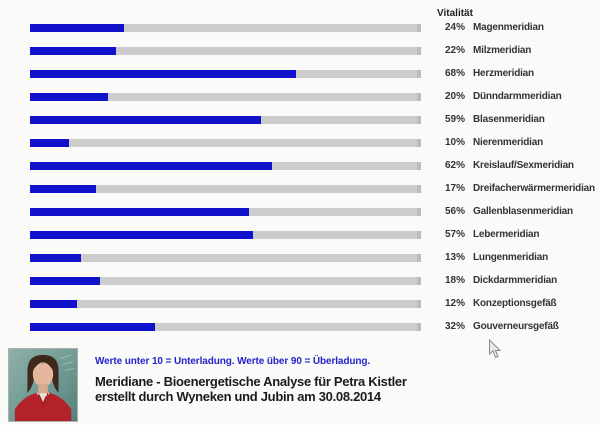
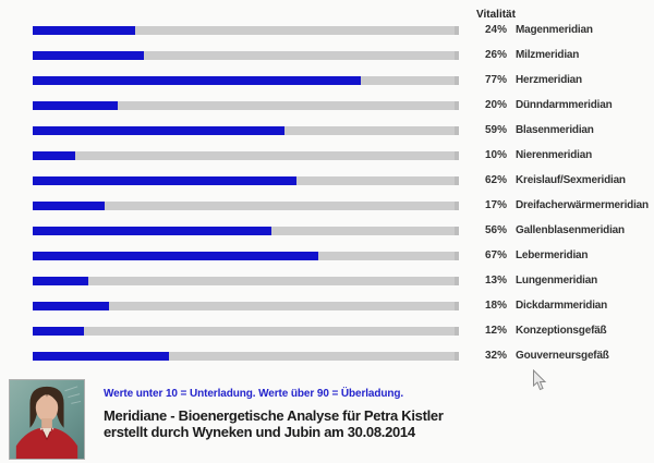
Milzmeridian: 22% -> 26%
Herzmeridian: 68% -> 77%
Lebermeridian: 57% -> 67%
